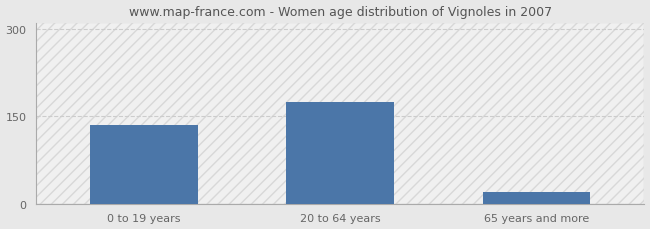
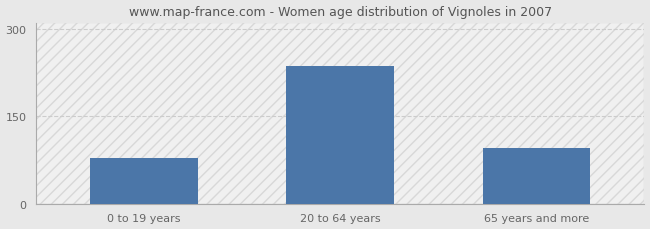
0 to 19 years: 135 -> 78
20 to 64 years: 175 -> 236
65 years and more: 20 -> 96
